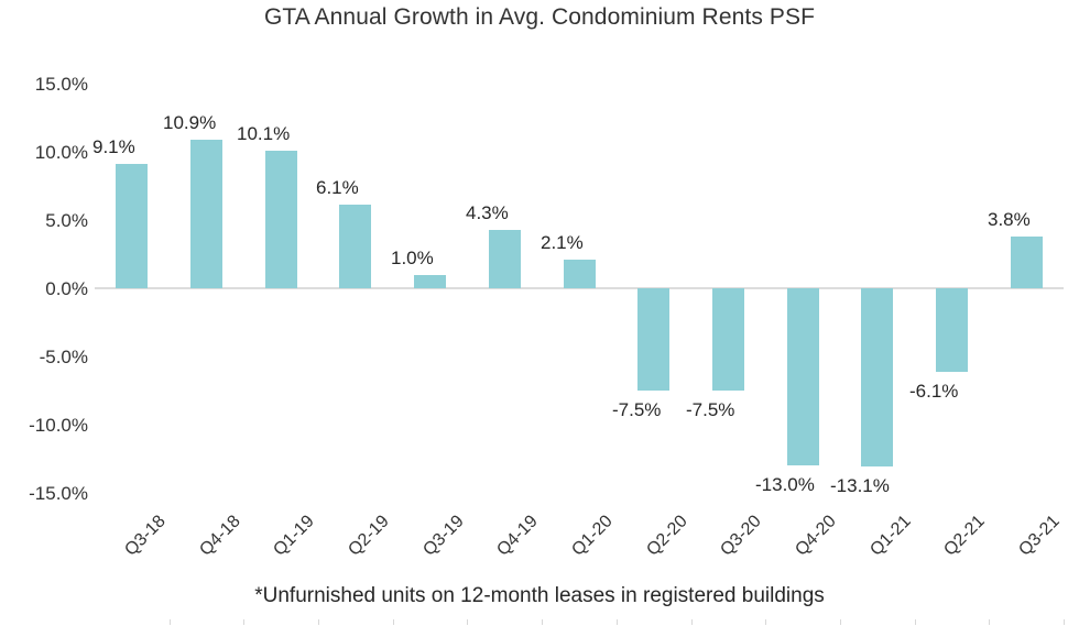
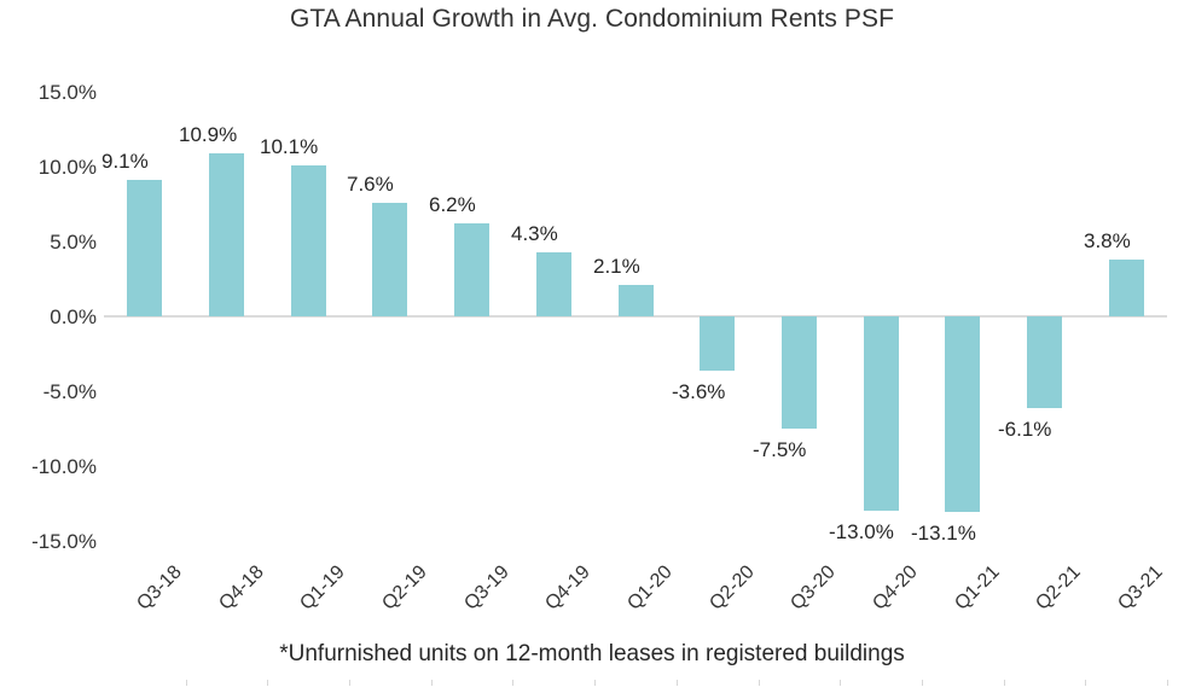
Q2-19: 6.1% -> 7.6%
Q3-19: 1.0% -> 6.2%
Q2-20: -7.5% -> -3.6%
